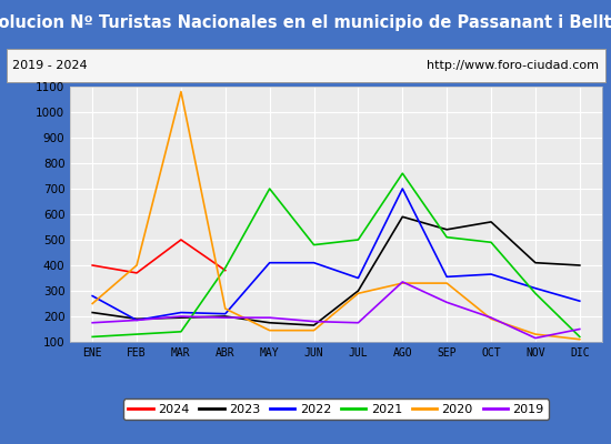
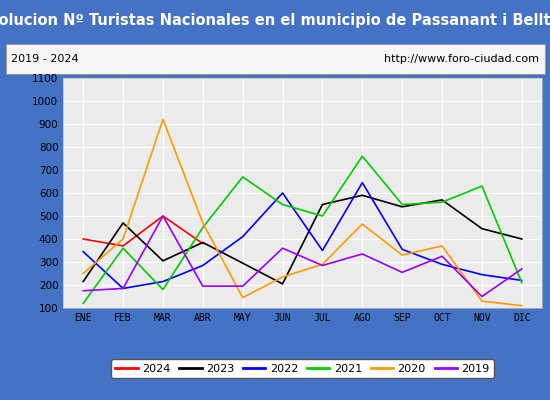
2022/ENE: 280 -> 345
2023/FEB: 190 -> 470
2021/FEB: 130 -> 360
2023/MAR: 195 -> 305
2021/MAR: 140 -> 180
2020/MAR: 1080 -> 920
2019/MAR: 200 -> 500
2023/ABR: 200 -> 385
2022/ABR: 210 -> 285
2021/ABR: 390 -> 450
2020/ABR: 230 -> 470
2023/MAY: 175 -> 295
2021/MAY: 700 -> 670
2023/JUN: 165 -> 205
2022/JUN: 410 -> 600
2021/JUN: 480 -> 550
2020/JUN: 145 -> 235
2019/JUN: 180 -> 360
2023/JUL: 300 -> 550
2019/JUL: 175 -> 285
2022/AGO: 700 -> 645
2020/AGO: 330 -> 465
2021/SEP: 510 -> 550
2022/OCT: 365 -> 290
2021/OCT: 490 -> 560
2020/OCT: 190 -> 370
2019/OCT: 195 -> 325
2023/NOV: 410 -> 445
2022/NOV: 310 -> 245
2021/NOV: 290 -> 630
2019/NOV: 115 -> 150
2022/DIC: 260 -> 220
2021/DIC: 120 -> 210
2019/DIC: 150 -> 270
